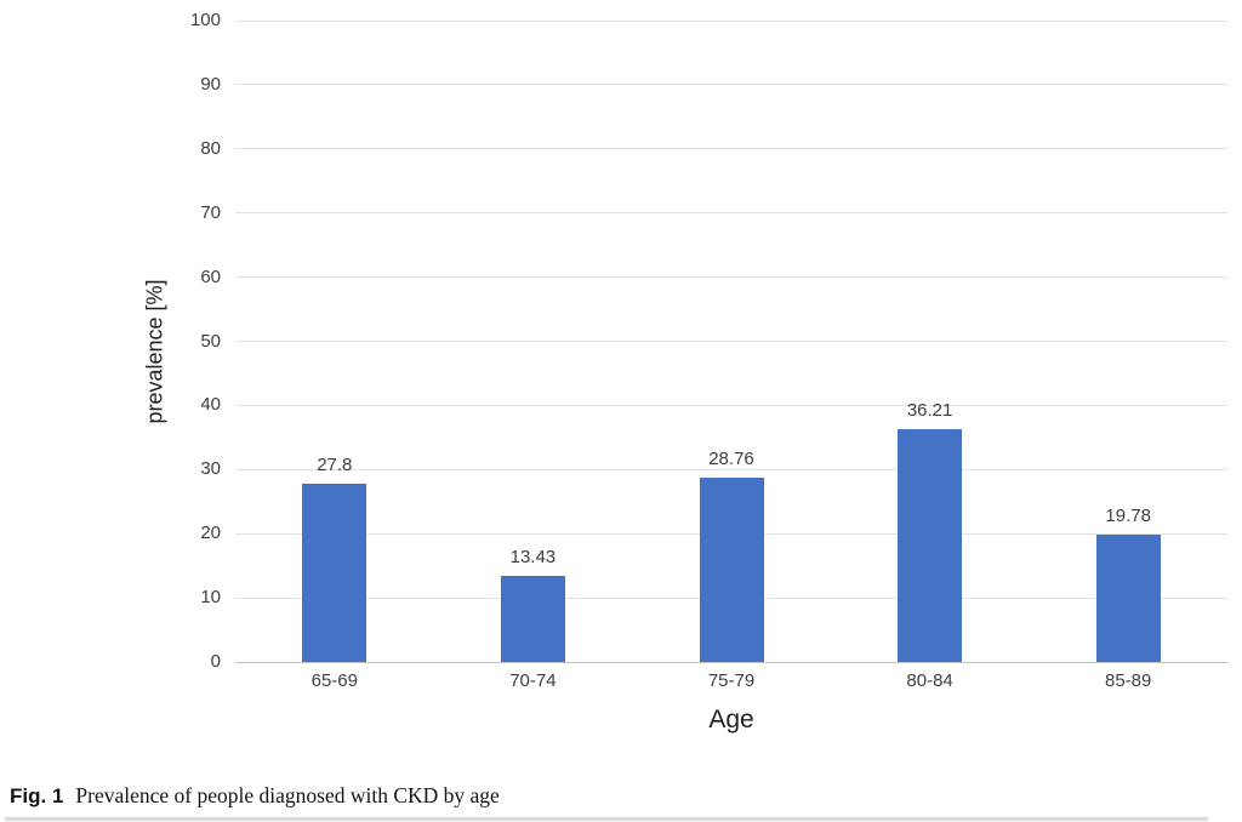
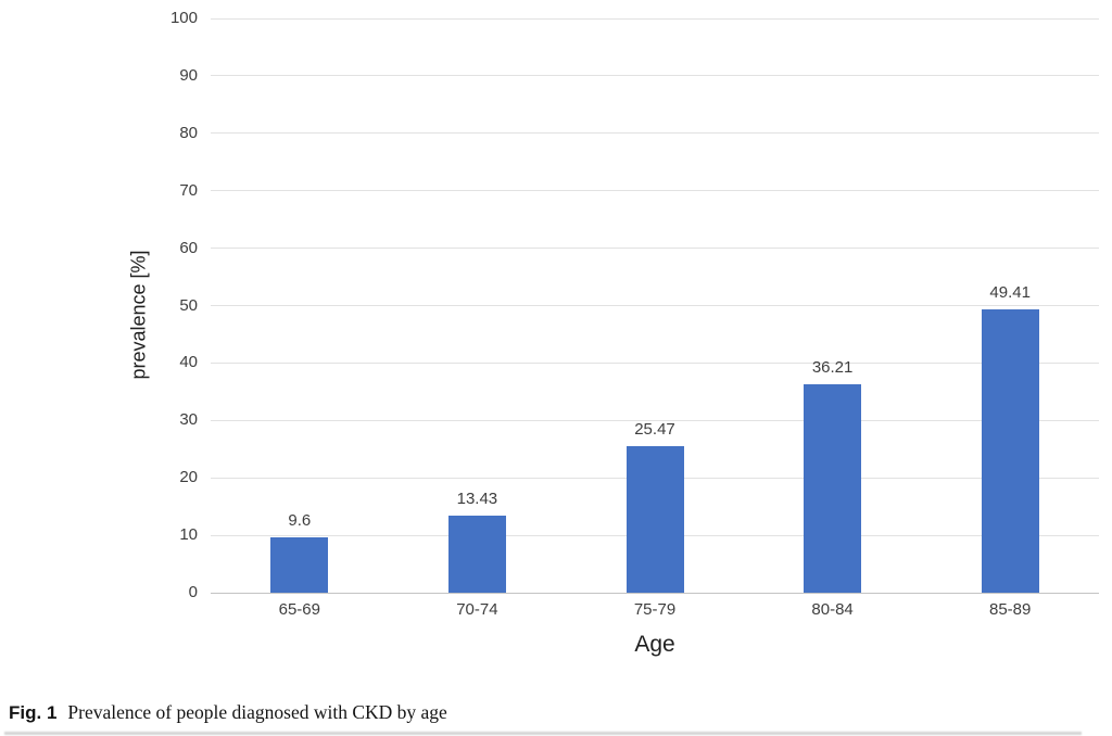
65-69: 27.8 -> 9.6
75-79: 28.76 -> 25.47
85-89: 19.78 -> 49.41
